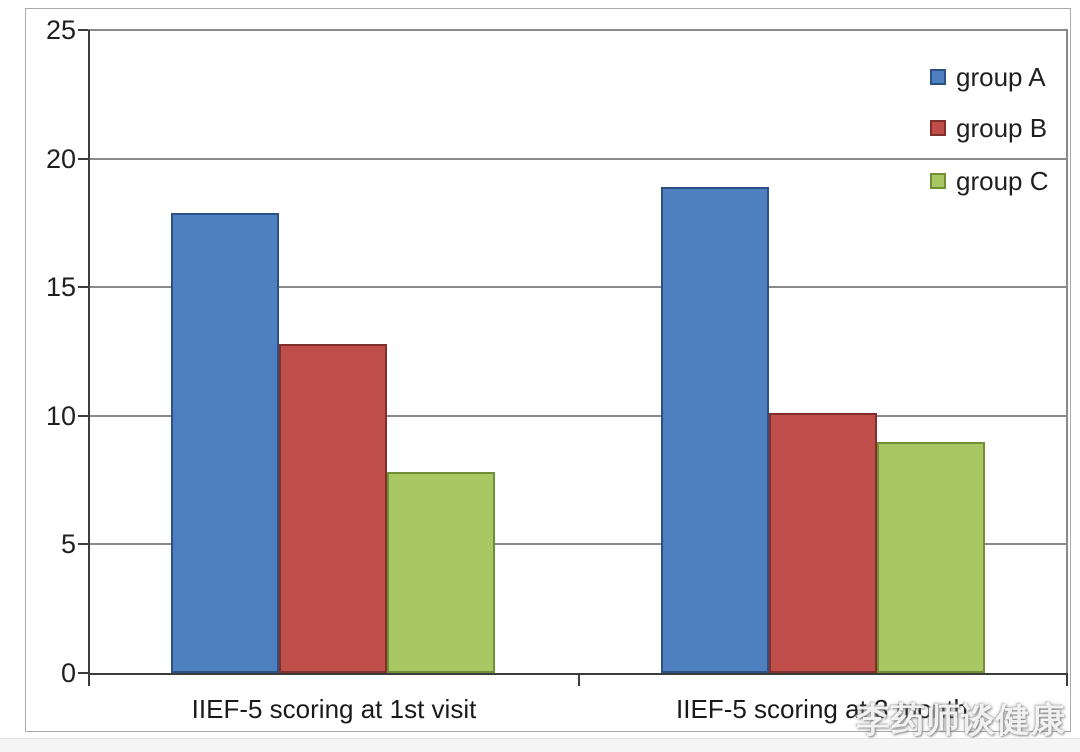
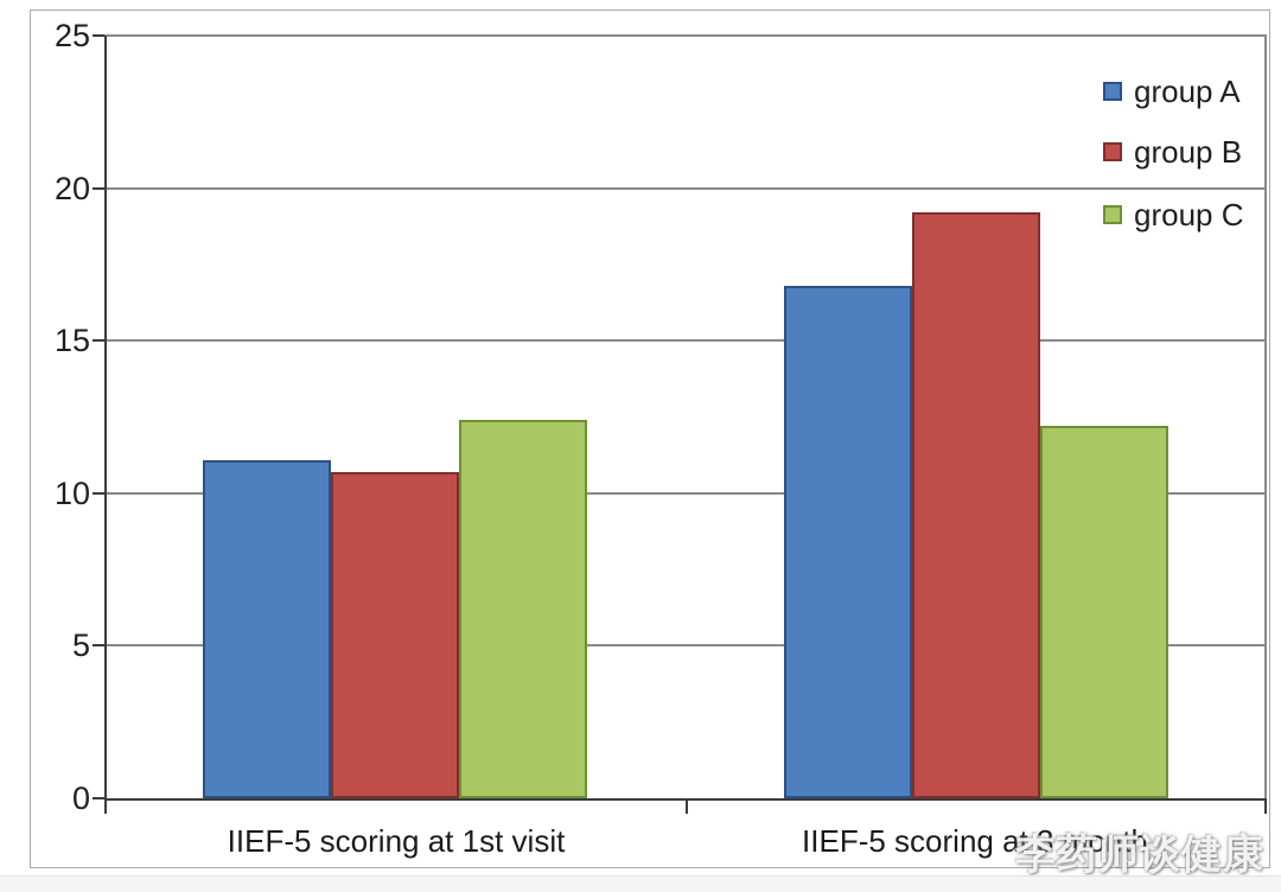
group A/IIEF-5 scoring at 1st visit: 17.9 -> 11.1
group B/IIEF-5 scoring at 1st visit: 12.8 -> 10.7
group C/IIEF-5 scoring at 1st visit: 7.8 -> 12.4
group A/IIEF-5 scoring at 3 month: 18.9 -> 16.8
group B/IIEF-5 scoring at 3 month: 10.1 -> 19.2
group C/IIEF-5 scoring at 3 month: 9.0 -> 12.2
